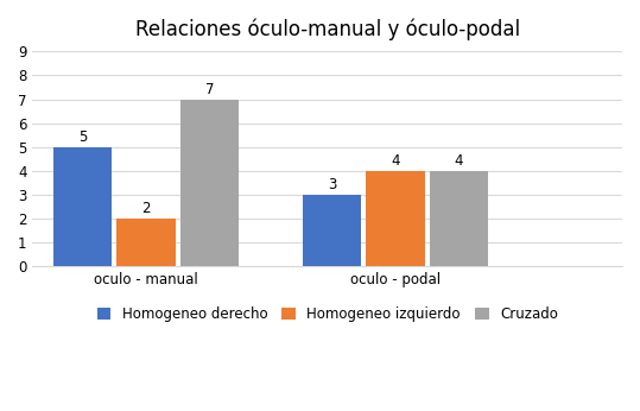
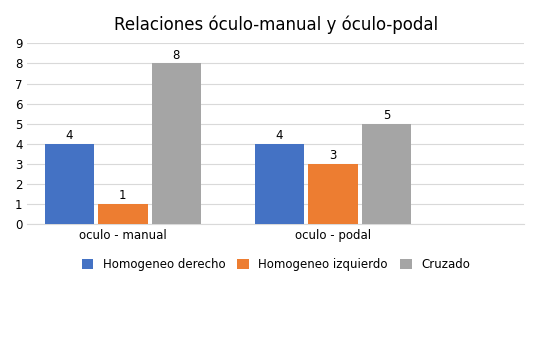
Homogeneo derecho/oculo - manual: 5 -> 4
Homogeneo izquierdo/oculo - manual: 2 -> 1
Cruzado/oculo - manual: 7 -> 8
Homogeneo derecho/oculo - podal: 3 -> 4
Homogeneo izquierdo/oculo - podal: 4 -> 3
Cruzado/oculo - podal: 4 -> 5
